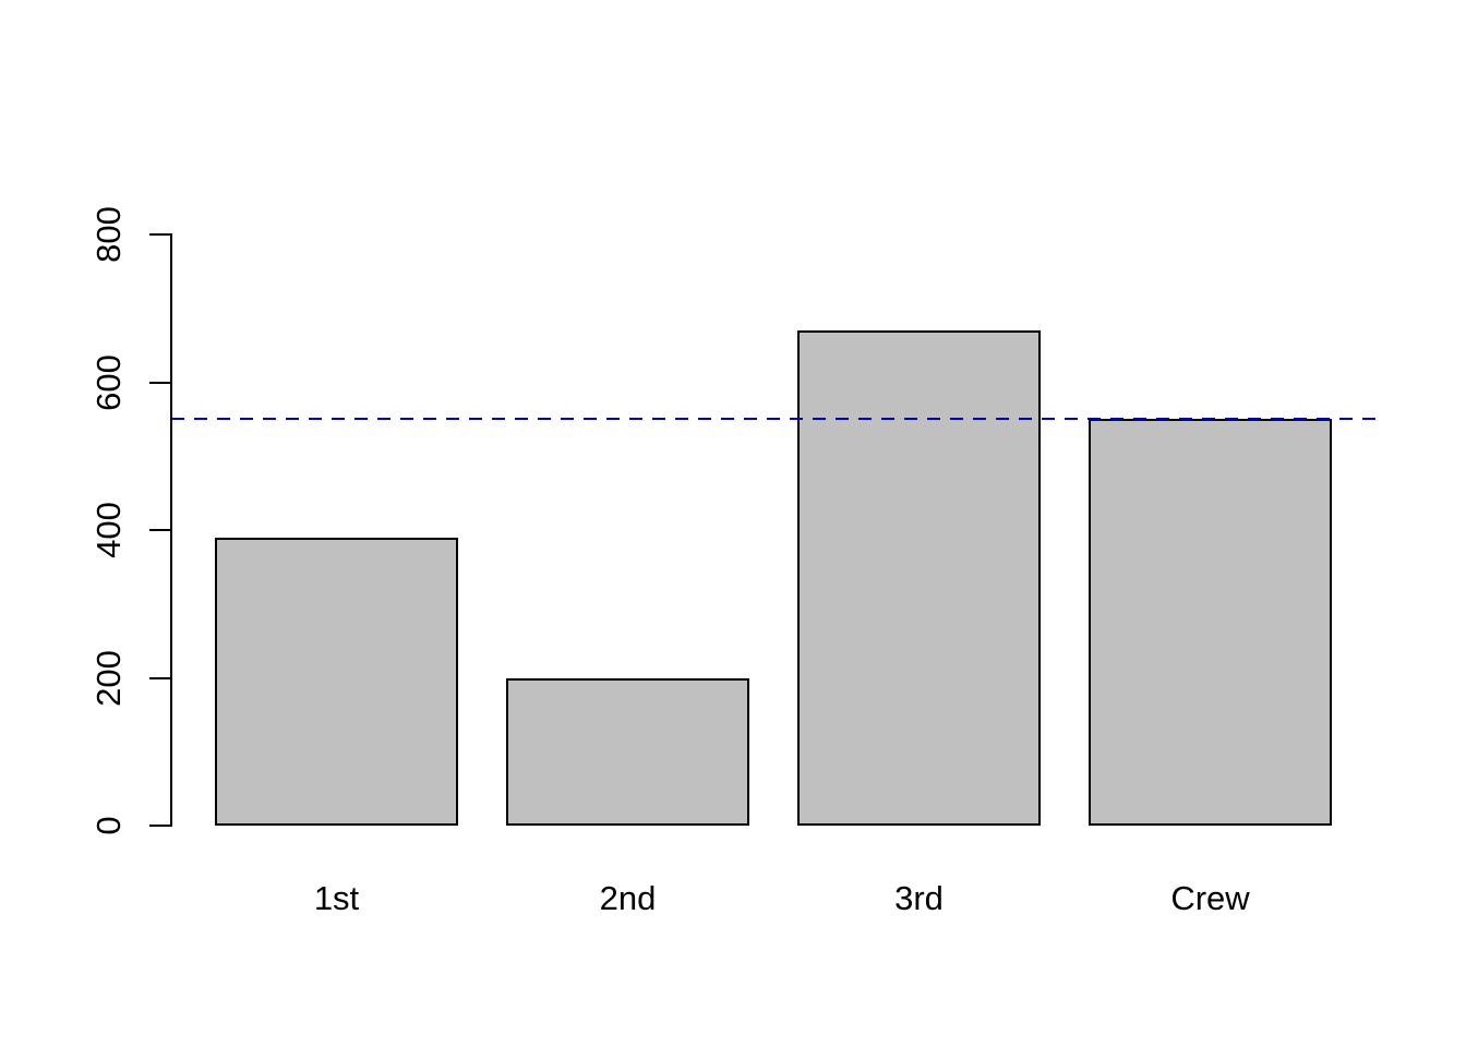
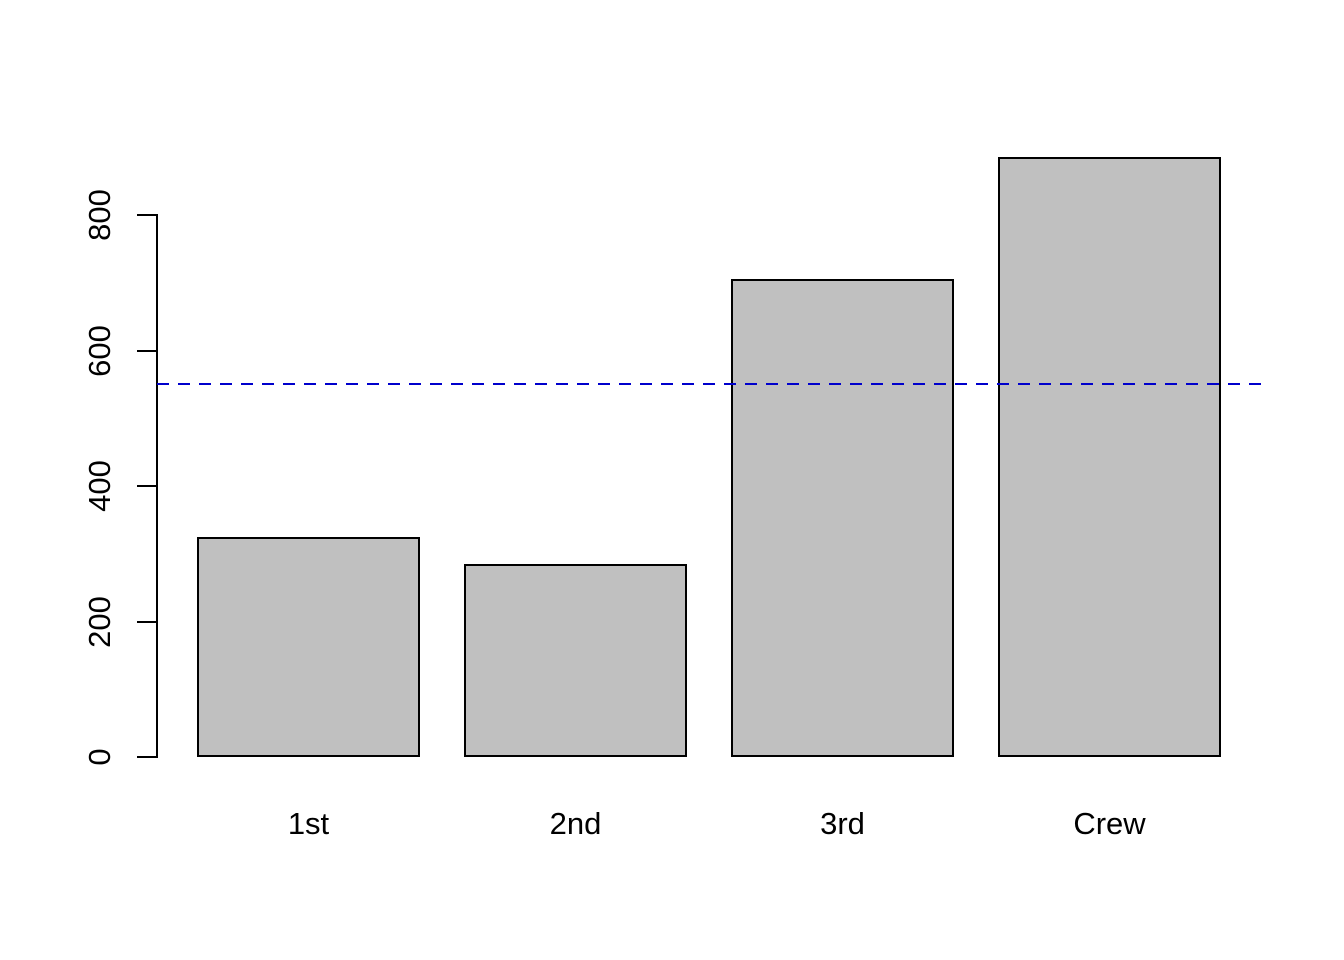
1st: 390 -> 320
2nd: 200 -> 280
3rd: 670 -> 710
Crew: 550 -> 880
